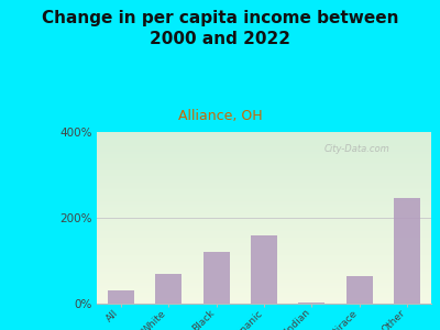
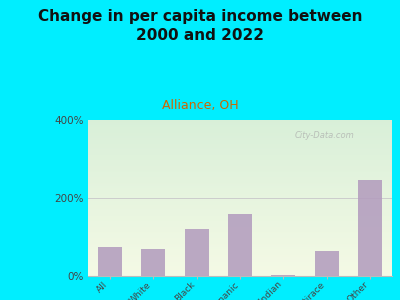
All: 30% -> 75%
